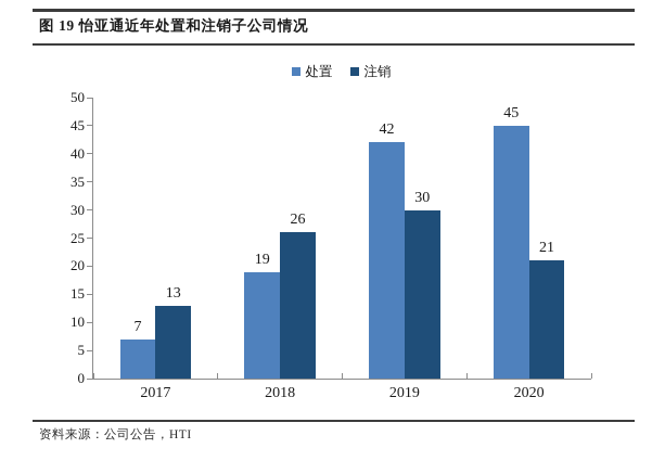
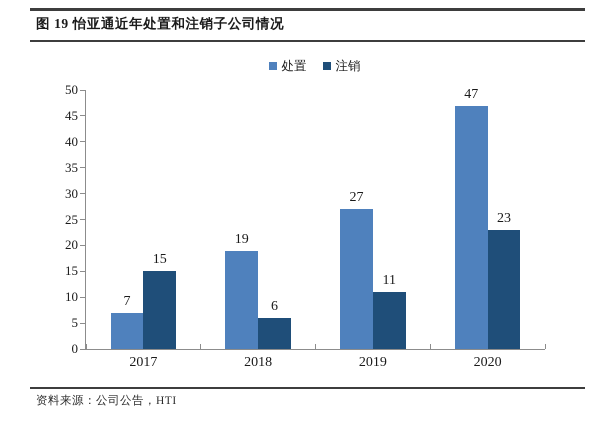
注销/2017: 13 -> 15
注销/2018: 26 -> 6
处置/2019: 42 -> 27
注销/2019: 30 -> 11
处置/2020: 45 -> 47
注销/2020: 21 -> 23
